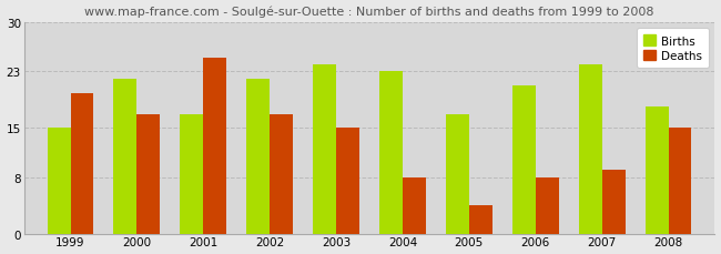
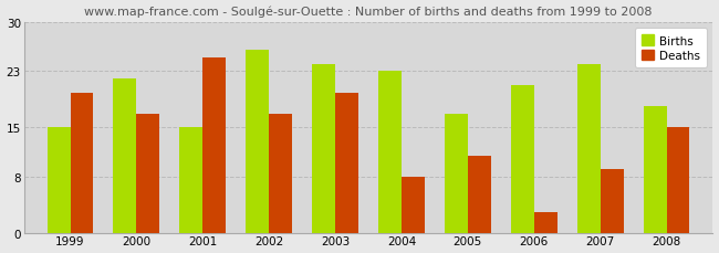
Births/2001: 17 -> 15
Births/2002: 22 -> 26
Deaths/2003: 15 -> 20
Deaths/2005: 4 -> 11
Deaths/2006: 8 -> 3
